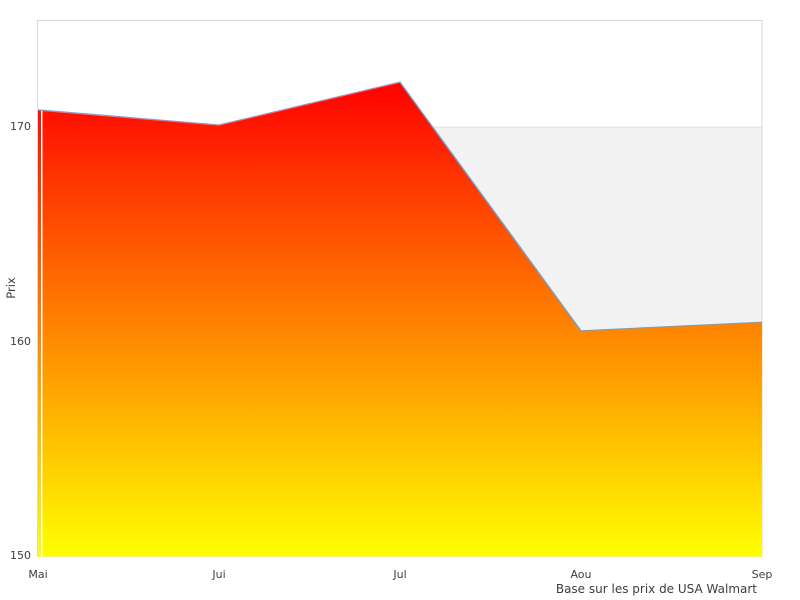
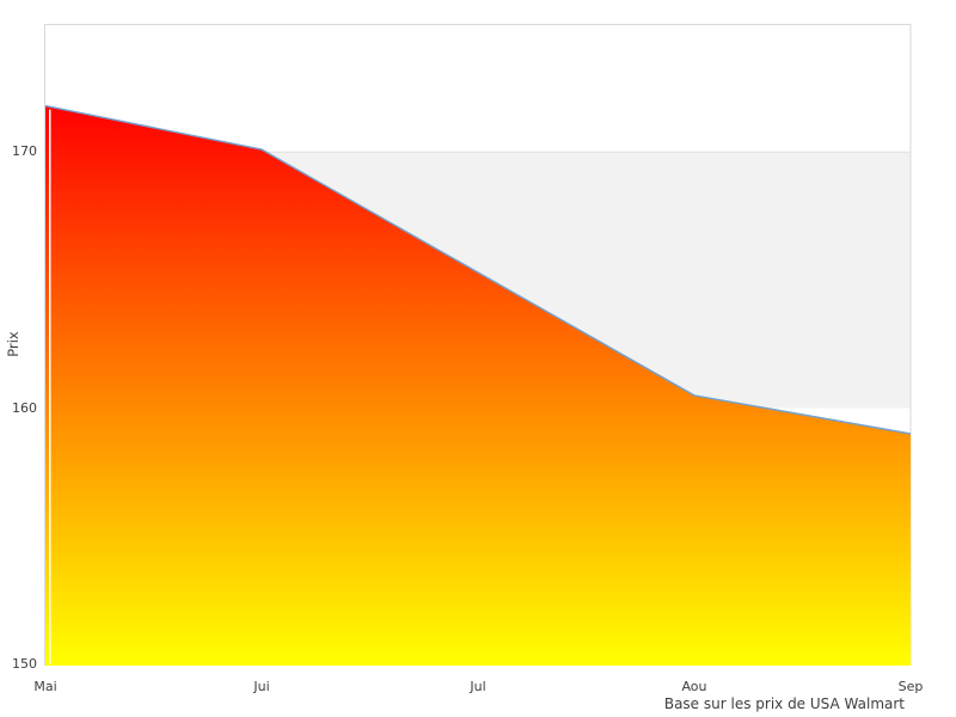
Mai: 170.8 -> 171.8
Jul: 172.1 -> 165.3
Sep: 160.9 -> 159.0
